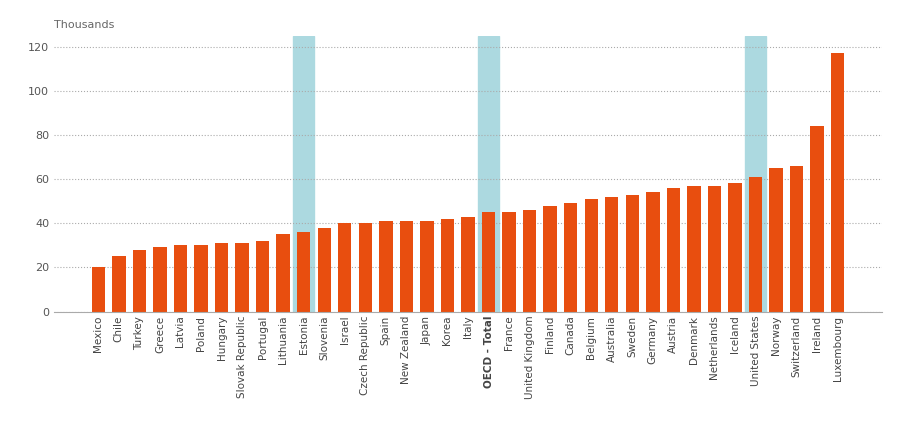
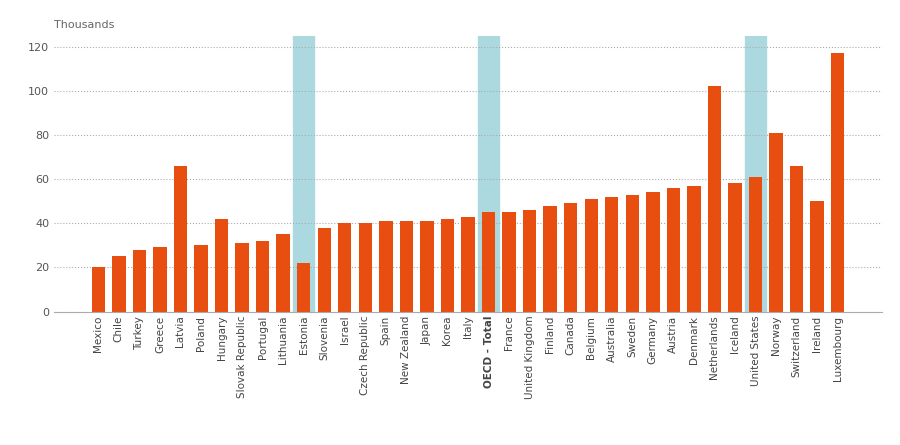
Latvia: 30 -> 66
Hungary: 31 -> 42
Estonia: 36 -> 22
Netherlands: 57 -> 102
Norway: 65 -> 81
Ireland: 84 -> 50
